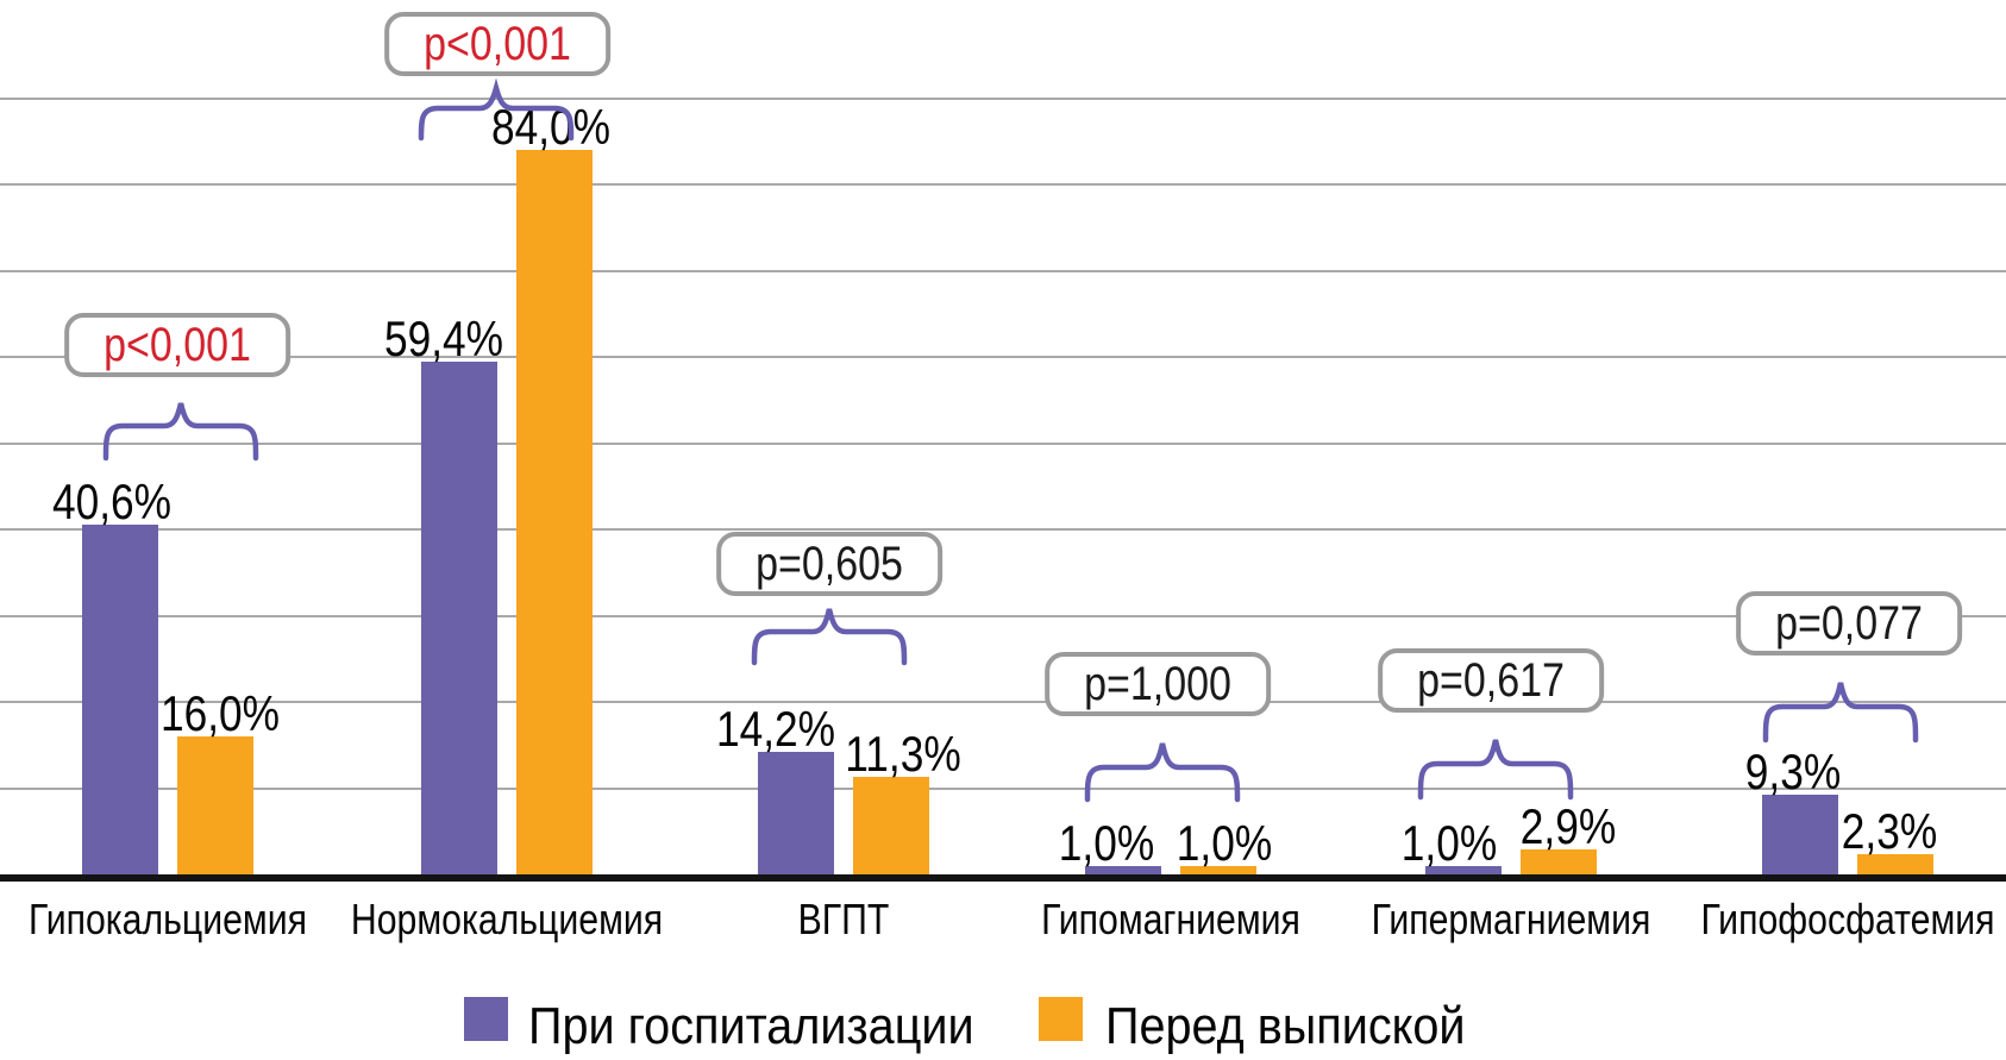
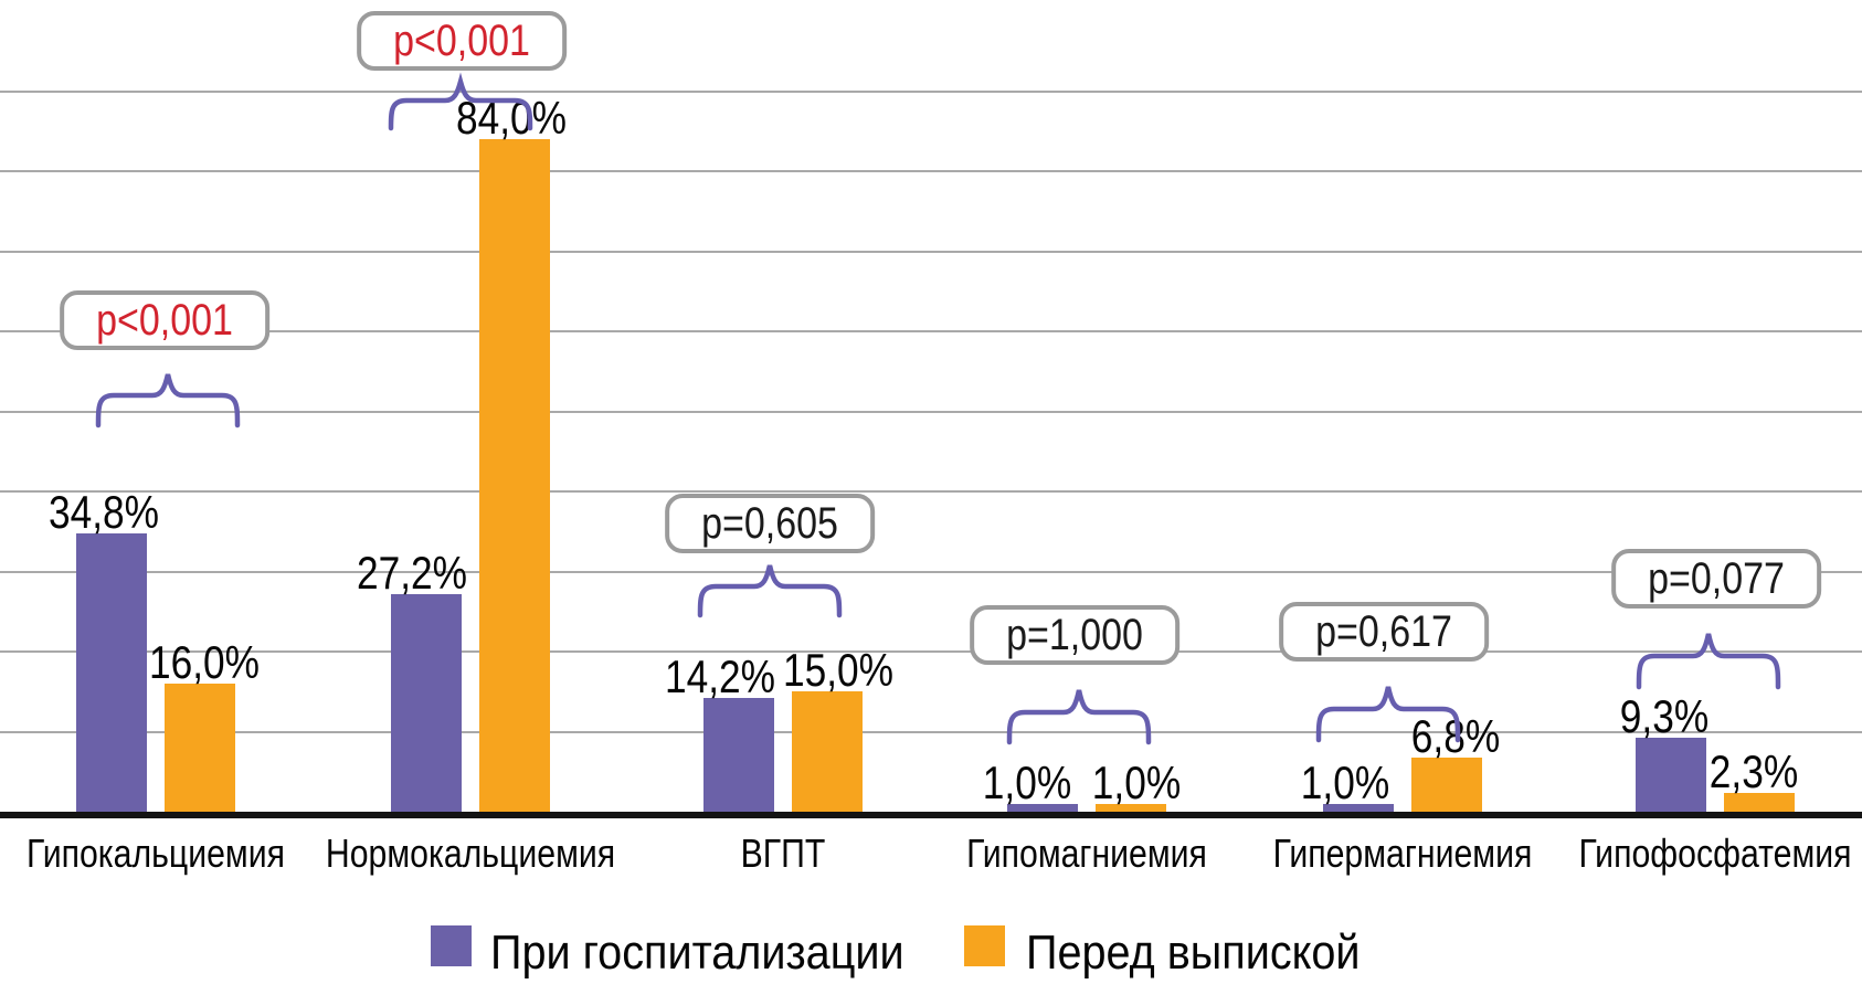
При госпитализации/Гипокальциемия: 40,6% -> 34,8%
При госпитализации/Нормокальциемия: 59,4% -> 27,2%
Перед выпиской/ВГПТ: 11,3% -> 15,0%
Перед выпиской/Гипермагниемия: 2,9% -> 6,8%
